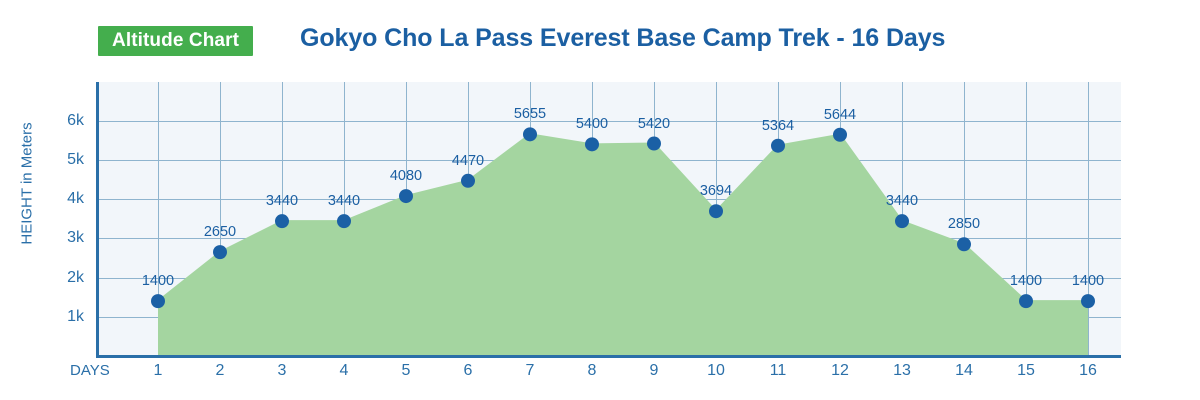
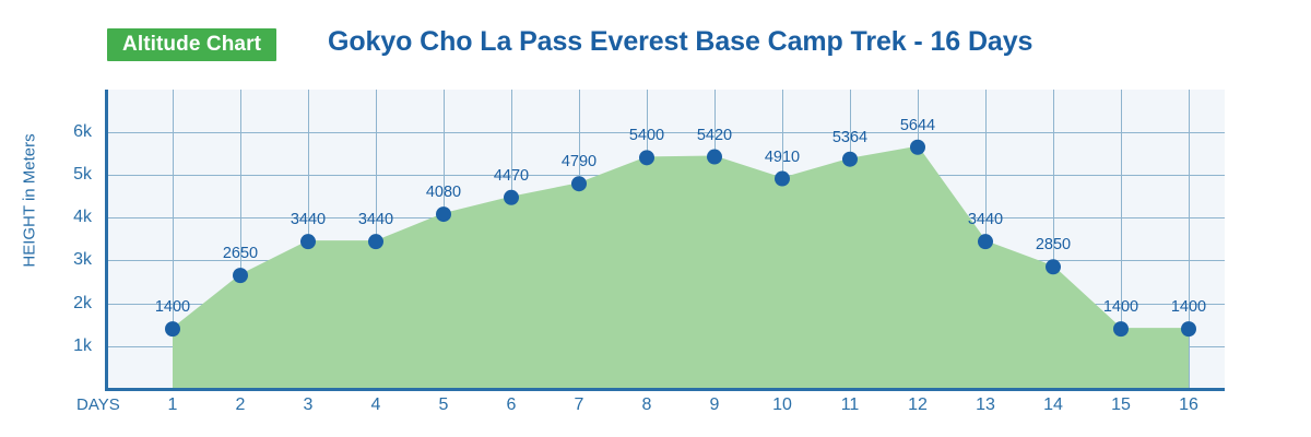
7: 5655 -> 4790
10: 3694 -> 4910
